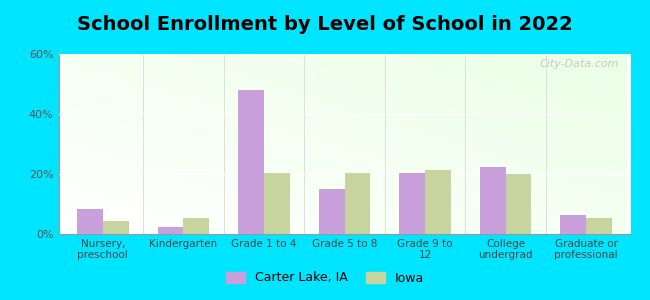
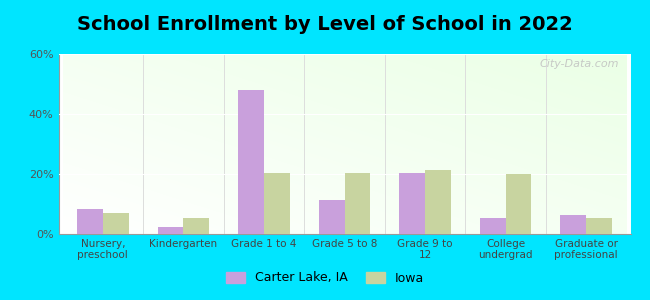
Iowa/Nursery, preschool: 4.5% -> 7.0%
Carter Lake, IA/Grade 5 to 8: 15.0% -> 11.5%
Carter Lake, IA/College undergrad: 22.5% -> 5.5%
